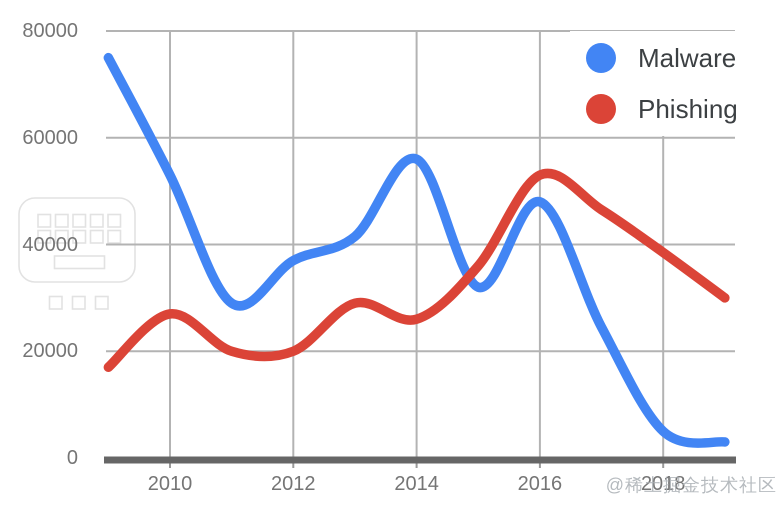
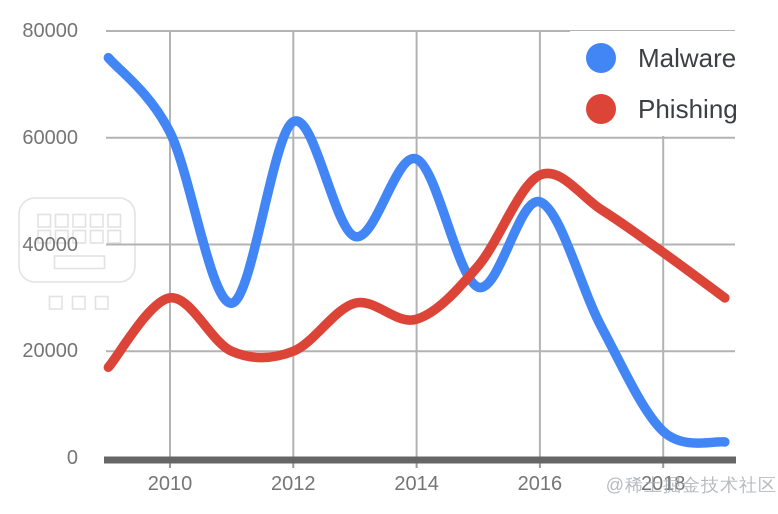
Malware/2010: 53000 -> 61000
Phishing/2010: 27000 -> 30000
Malware/2012: 37000 -> 63000
